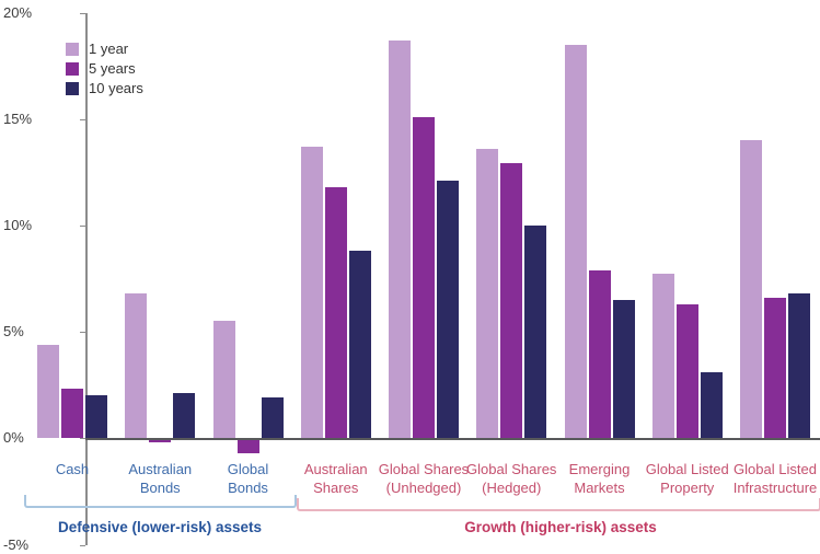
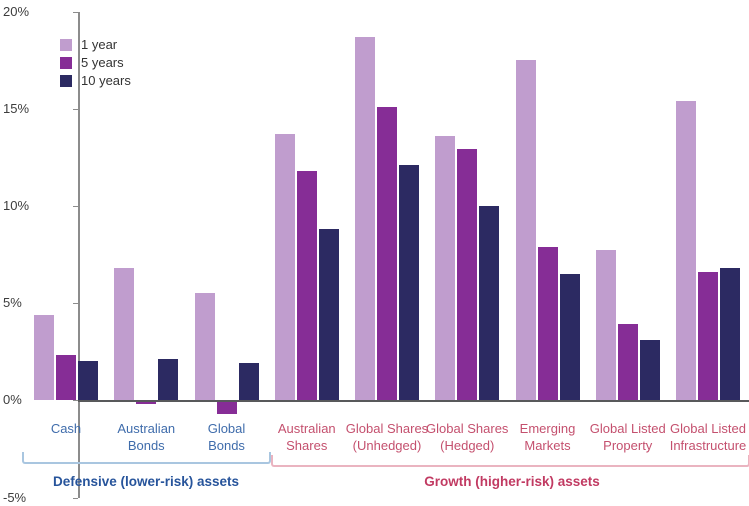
1 year/Emerging Markets: 18.5% -> 17.5%
5 years/Global Listed Property: 6.3% -> 3.9%
1 year/Global Listed Infrastructure: 14.0% -> 15.4%
